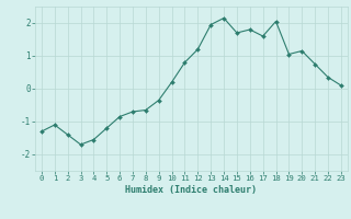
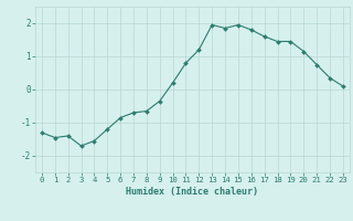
1: -1.10 -> -1.45
14: 2.15 -> 1.85
15: 1.70 -> 1.95
18: 2.05 -> 1.45
19: 1.05 -> 1.45
